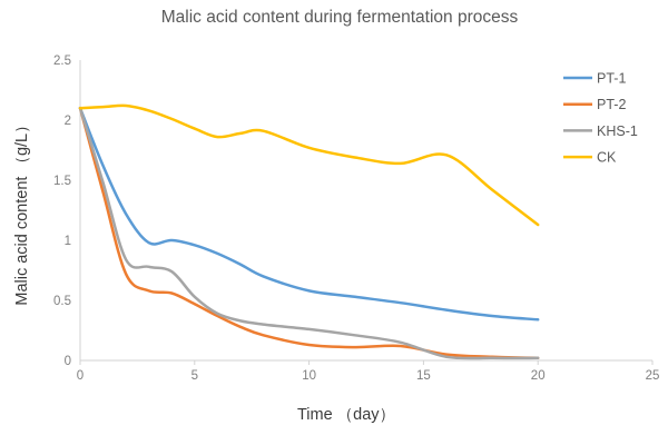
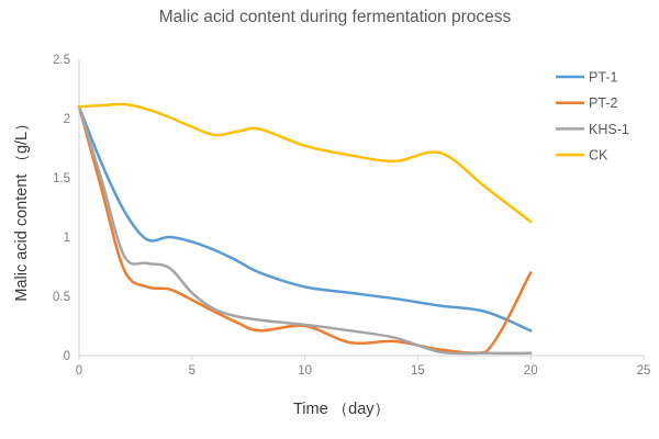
PT-2/10: 0.13 -> 0.25
PT-1/20: 0.34 -> 0.21
PT-2/20: 0.02 -> 0.70
